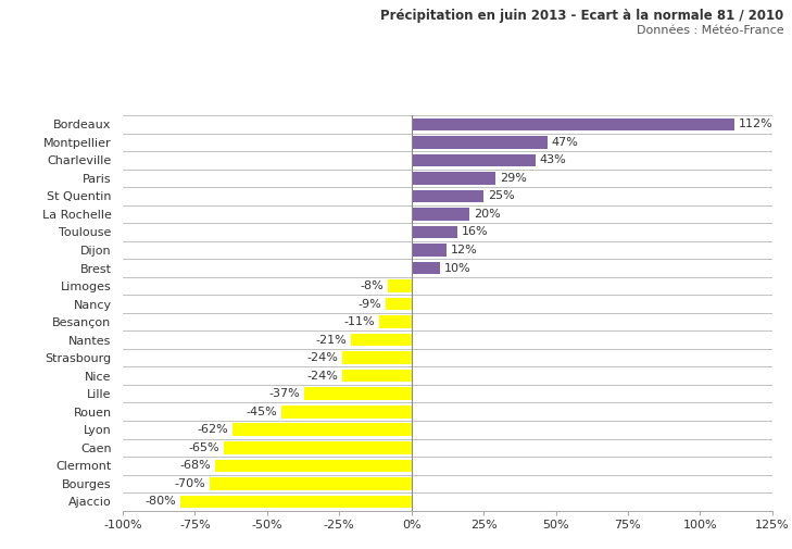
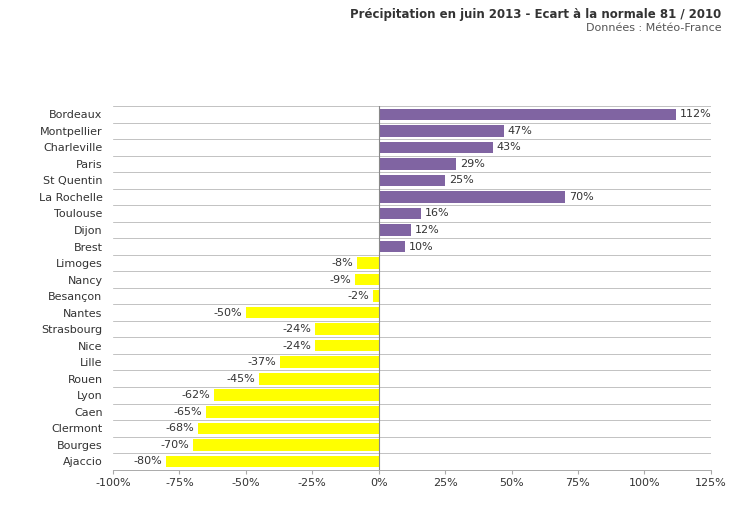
La Rochelle: 20% -> 70%
Besançon: -11% -> -2%
Nantes: -21% -> -50%
